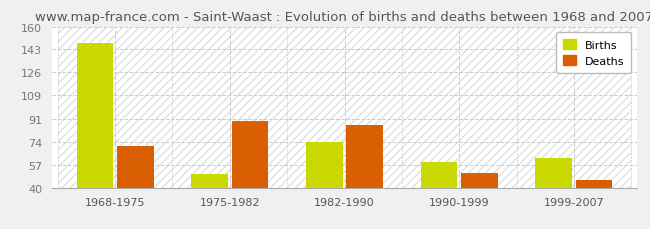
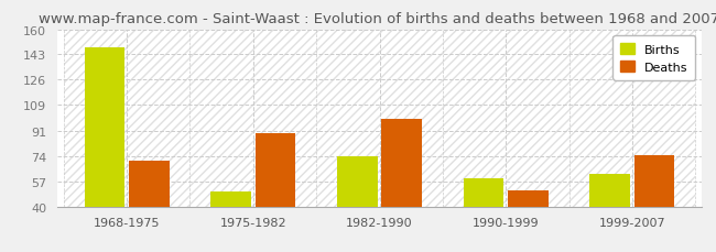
Deaths/1982-1990: 87 -> 99
Deaths/1999-2007: 46 -> 75
